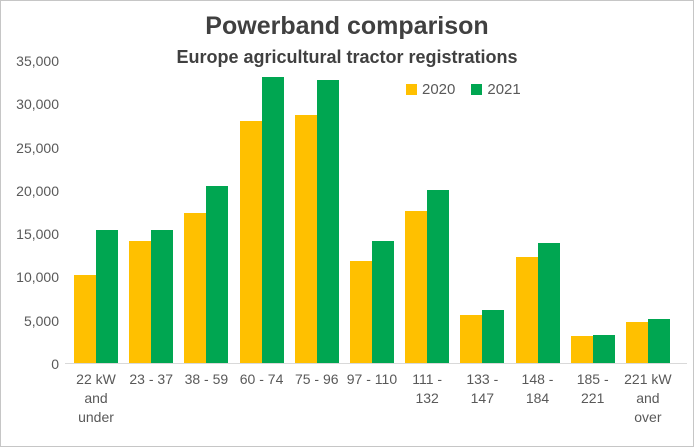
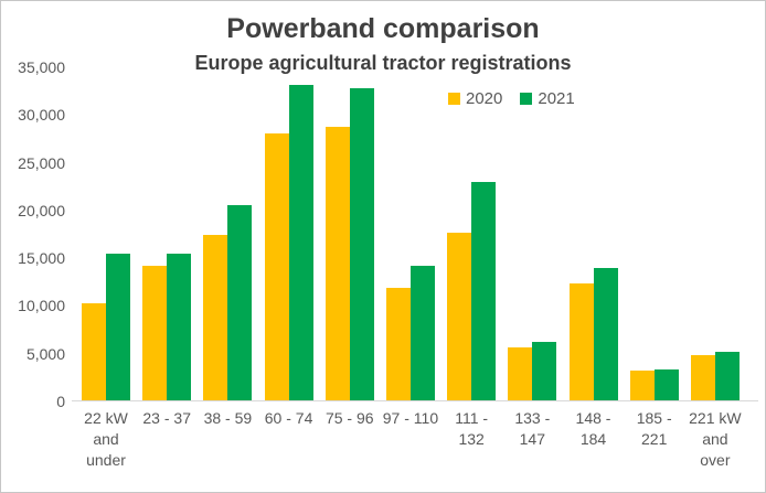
2021/111 - 132: 20000 -> 23000
